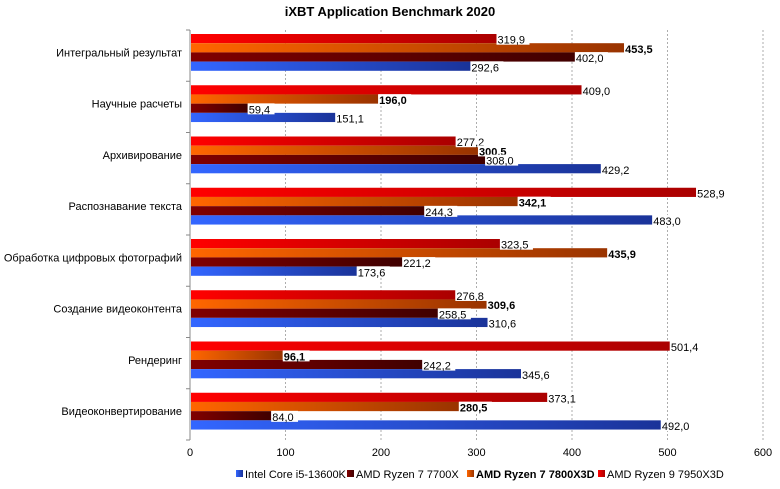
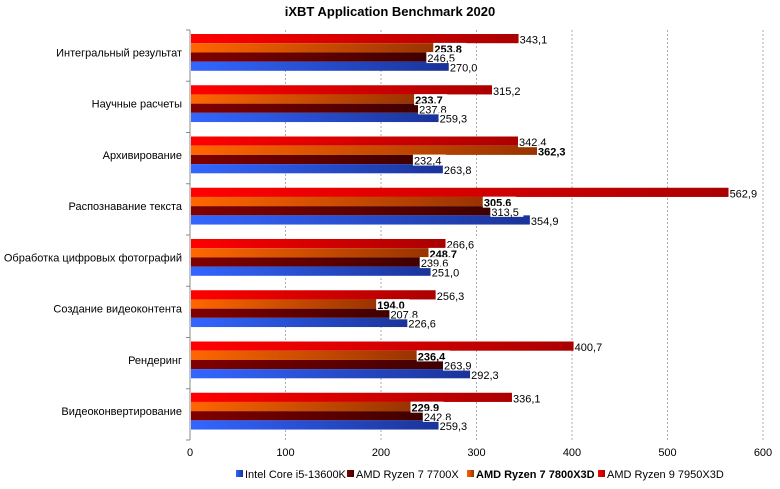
Intel Core i5-13600K/Интегральный результат: 292,6 -> 270,0
AMD Ryzen 7 7700X/Интегральный результат: 402,0 -> 246,5
AMD Ryzen 7 7800X3D/Интегральный результат: 453,5 -> 253,8
AMD Ryzen 9 7950X3D/Интегральный результат: 319,9 -> 343,1
Intel Core i5-13600K/Научные расчеты: 151,1 -> 259,3
AMD Ryzen 7 7700X/Научные расчеты: 59,4 -> 237,8
AMD Ryzen 7 7800X3D/Научные расчеты: 196,0 -> 233,7
AMD Ryzen 9 7950X3D/Научные расчеты: 409,0 -> 315,2
Intel Core i5-13600K/Архивирование: 429,2 -> 263,8
AMD Ryzen 7 7700X/Архивирование: 308,0 -> 232,4
AMD Ryzen 7 7800X3D/Архивирование: 300,5 -> 362,3
AMD Ryzen 9 7950X3D/Архивирование: 277,2 -> 342,4
Intel Core i5-13600K/Распознавание текста: 483,0 -> 354,9
AMD Ryzen 7 7700X/Распознавание текста: 244,3 -> 313,5
AMD Ryzen 7 7800X3D/Распознавание текста: 342,1 -> 305,6
AMD Ryzen 9 7950X3D/Распознавание текста: 528,9 -> 562,9
Intel Core i5-13600K/Обработка цифровых фотографий: 173,6 -> 251,0
AMD Ryzen 7 7700X/Обработка цифровых фотографий: 221,2 -> 239,6
AMD Ryzen 7 7800X3D/Обработка цифровых фотографий: 435,9 -> 248,7
AMD Ryzen 9 7950X3D/Обработка цифровых фотографий: 323,5 -> 266,6
Intel Core i5-13600K/Создание видеоконтента: 310,6 -> 226,6
AMD Ryzen 7 7700X/Создание видеоконтента: 258,5 -> 207,8
AMD Ryzen 7 7800X3D/Создание видеоконтента: 309,6 -> 194,0
AMD Ryzen 9 7950X3D/Создание видеоконтента: 276,8 -> 256,3
Intel Core i5-13600K/Рендеринг: 345,6 -> 292,3
AMD Ryzen 7 7700X/Рендеринг: 242,2 -> 263,9
AMD Ryzen 7 7800X3D/Рендеринг: 96,1 -> 236,4
AMD Ryzen 9 7950X3D/Рендеринг: 501,4 -> 400,7
Intel Core i5-13600K/Видеоконвертирование: 492,0 -> 259,3
AMD Ryzen 7 7700X/Видеоконвертирование: 84,0 -> 242,8
AMD Ryzen 7 7800X3D/Видеоконвертирование: 280,5 -> 229,9
AMD Ryzen 9 7950X3D/Видеоконвертирование: 373,1 -> 336,1
